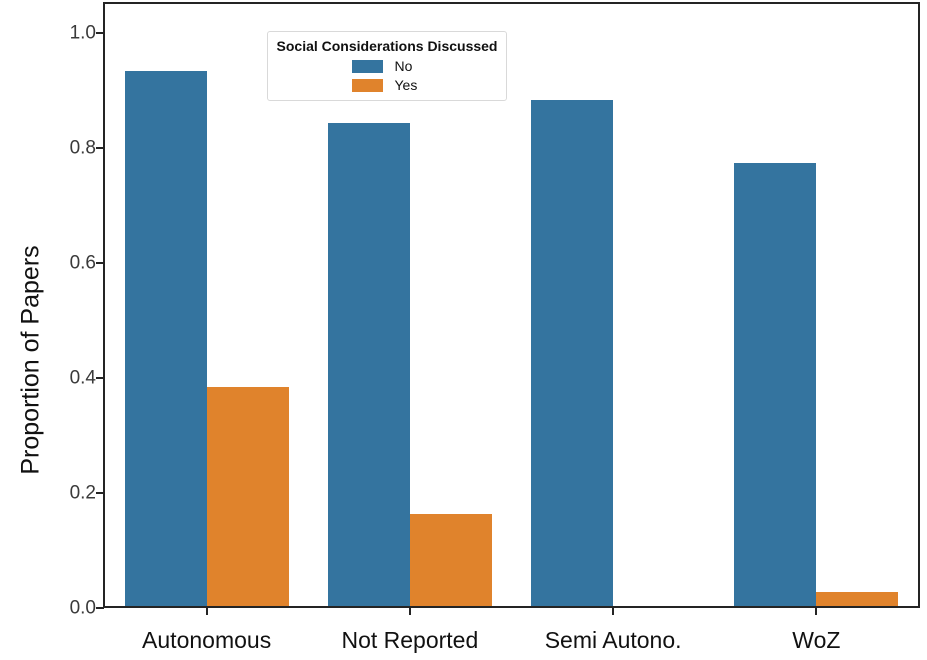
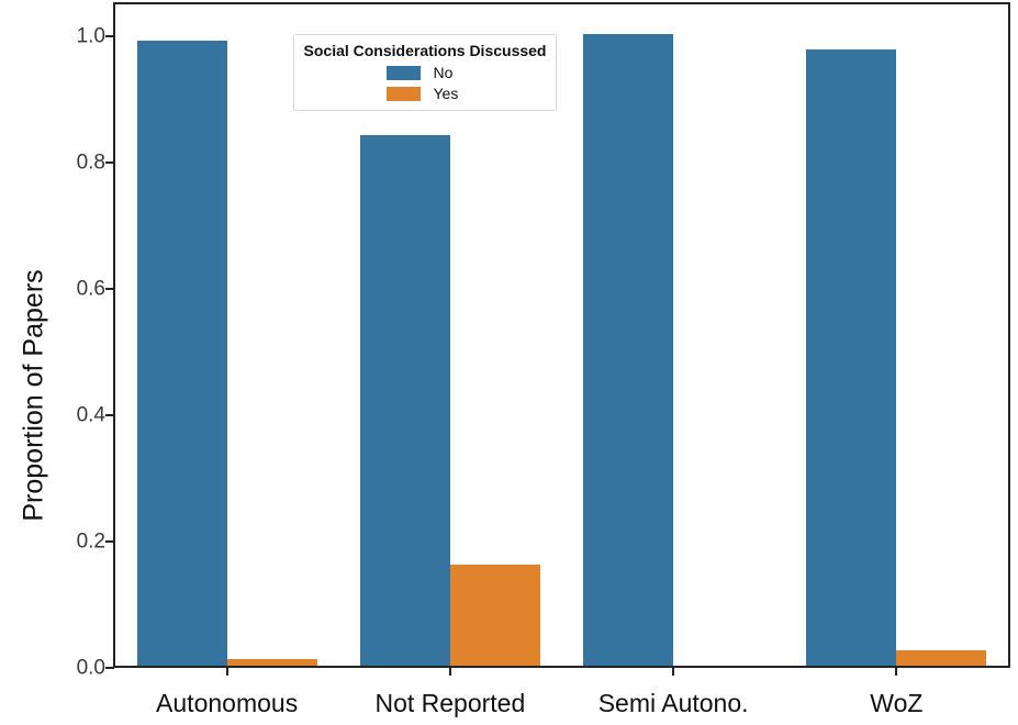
No/Autonomous: 0.93 -> 0.99
Yes/Autonomous: 0.38 -> 0.01
No/Semi Autono.: 0.88 -> 1.00
No/WoZ: 0.77 -> 0.97
